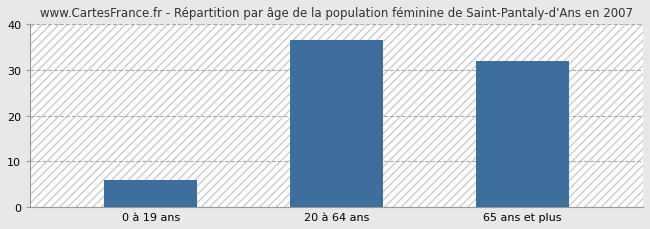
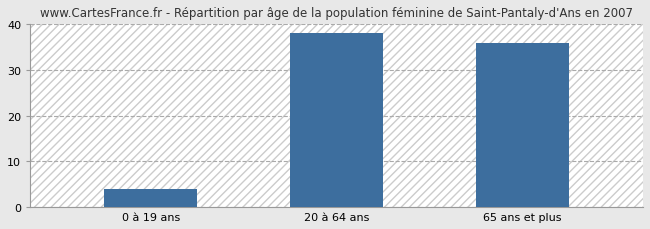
0 à 19 ans: 6.0 -> 4.0
20 à 64 ans: 36.5 -> 38.0
65 ans et plus: 32.0 -> 36.0
